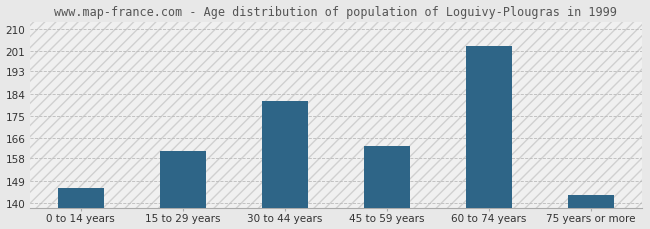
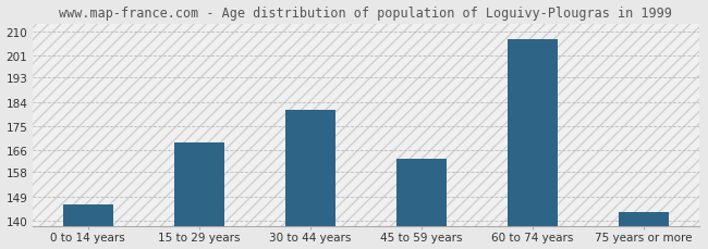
15 to 29 years: 161 -> 169
60 to 74 years: 203 -> 207
